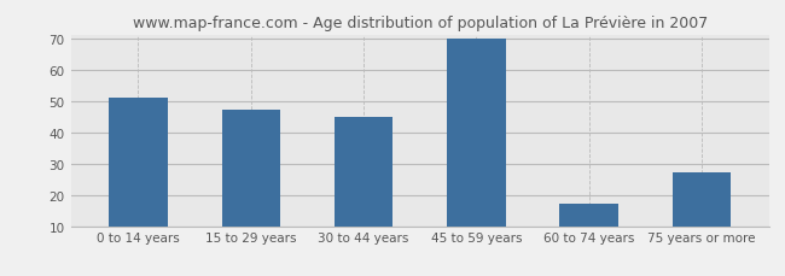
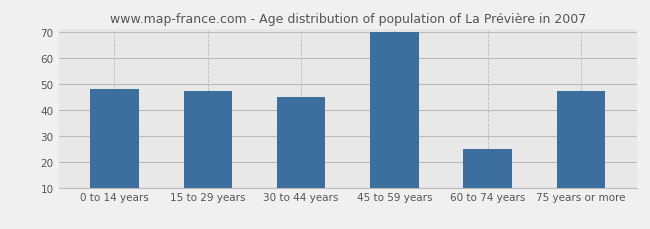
0 to 14 years: 51 -> 48
60 to 74 years: 17 -> 25
75 years or more: 27 -> 47
